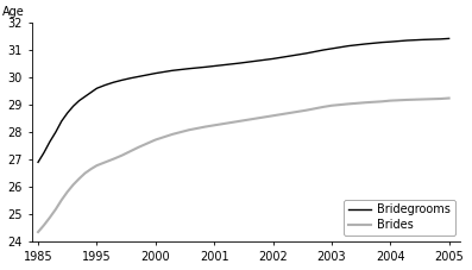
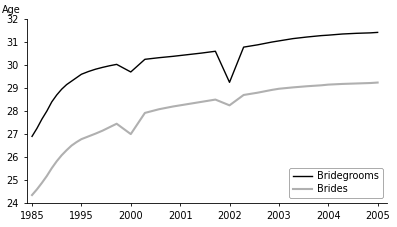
Bridegrooms/2000: 30.15 -> 29.70
Brides/2000: 27.72 -> 27.00
Bridegrooms/2002: 30.68 -> 29.25
Brides/2002: 28.60 -> 28.25
